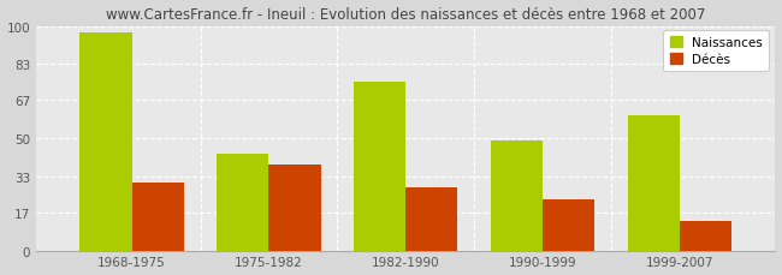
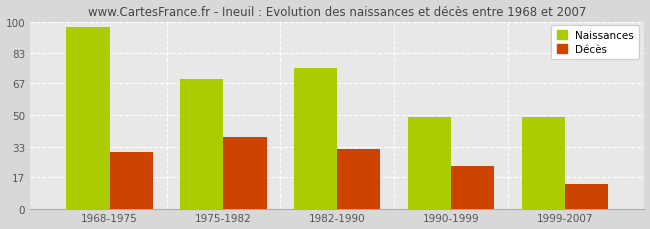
Naissances/1975-1982: 43 -> 69
Décès/1982-1990: 28 -> 32
Naissances/1999-2007: 60 -> 49
